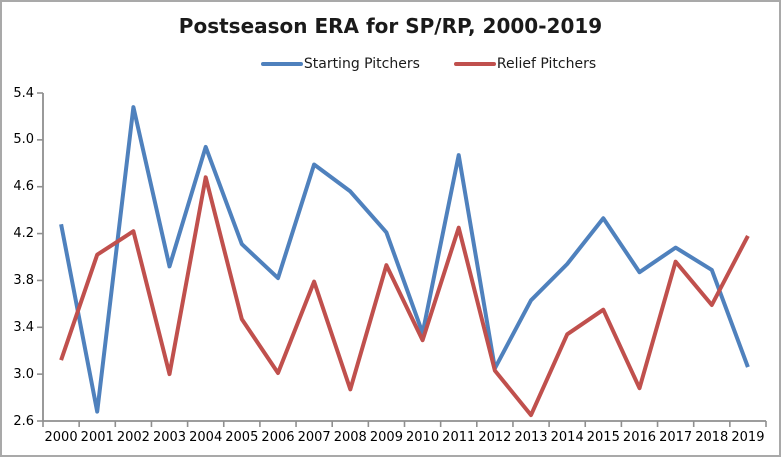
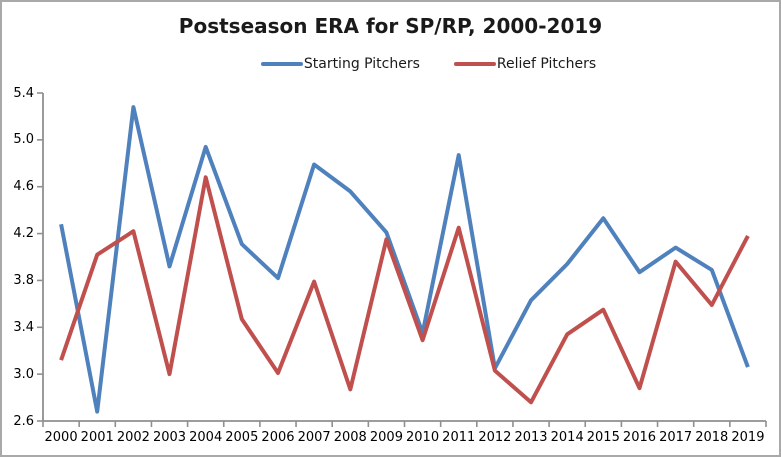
Relief Pitchers/2009: 3.93 -> 4.15
Relief Pitchers/2013: 2.65 -> 2.76
